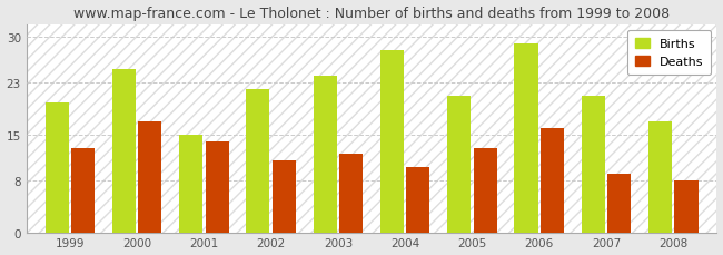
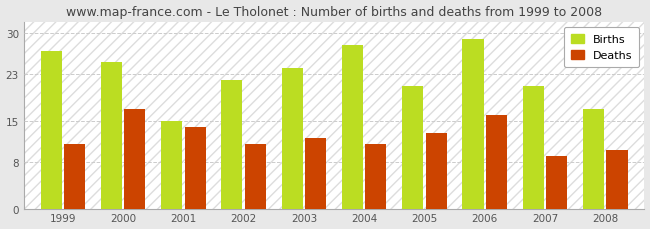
Births/1999: 20 -> 27
Deaths/1999: 13 -> 11
Deaths/2004: 10 -> 11
Deaths/2008: 8 -> 10
